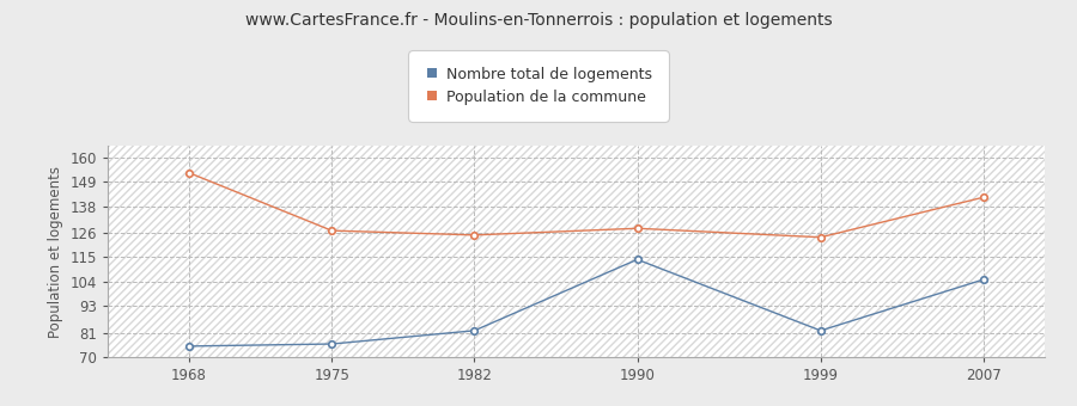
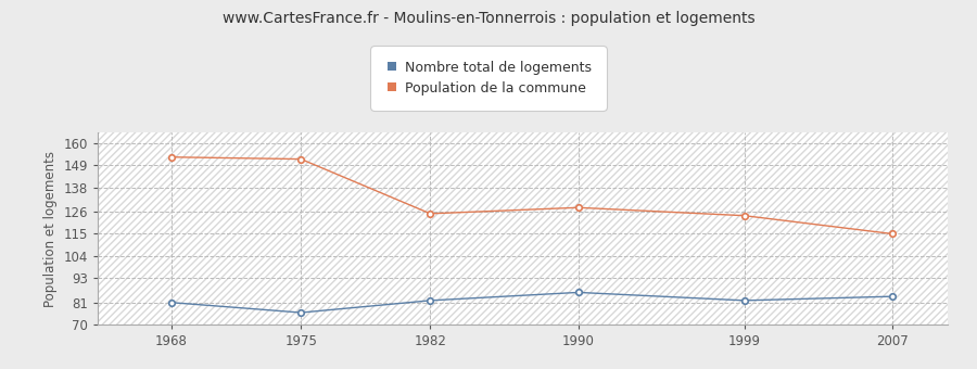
Nombre total de logements/1968: 75 -> 81
Population de la commune/1975: 127 -> 152
Nombre total de logements/1990: 114 -> 86
Nombre total de logements/2007: 105 -> 84
Population de la commune/2007: 142 -> 115
